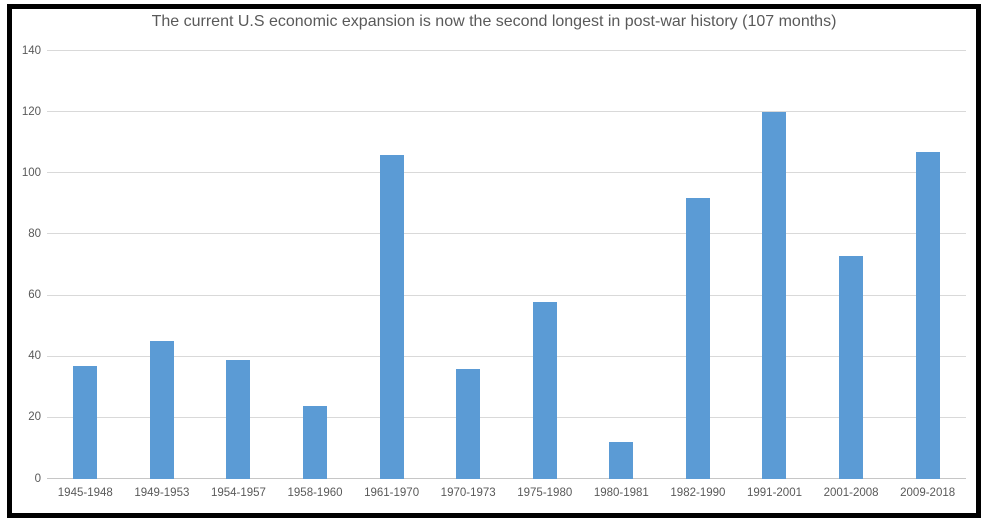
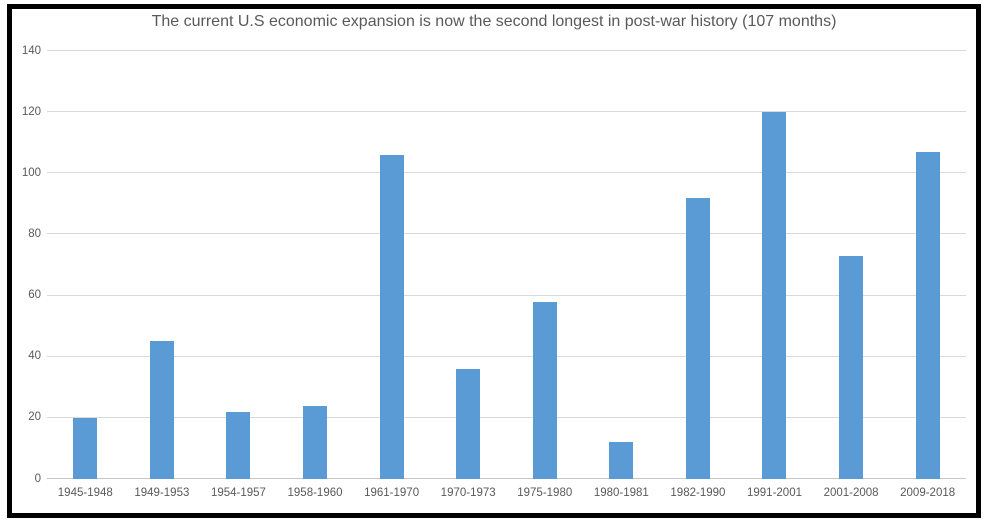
1945-1948: 37 -> 20
1954-1957: 39 -> 22
